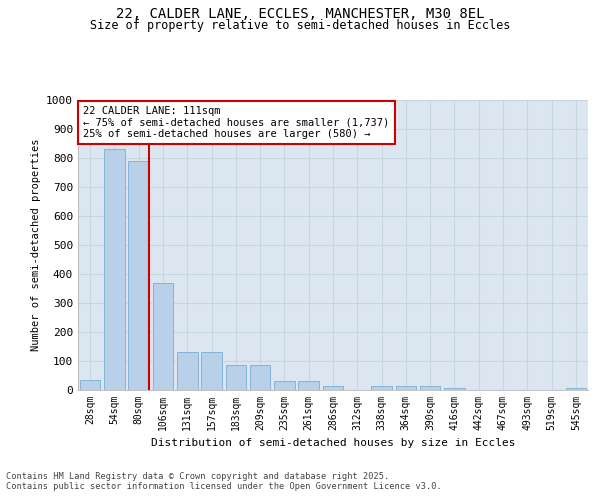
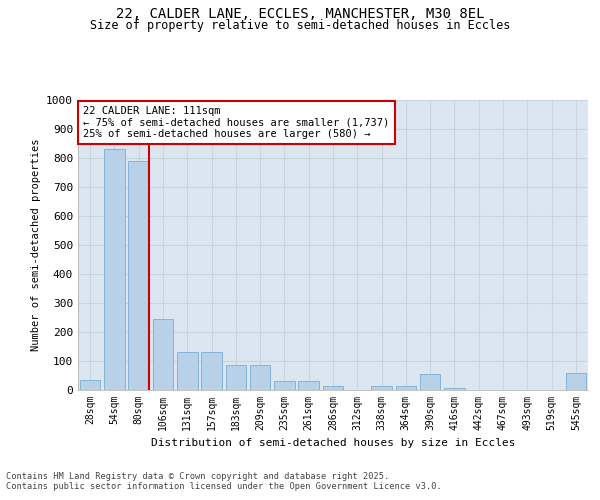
106sqm: 370 -> 245
390sqm: 13 -> 55
545sqm: 7 -> 60
